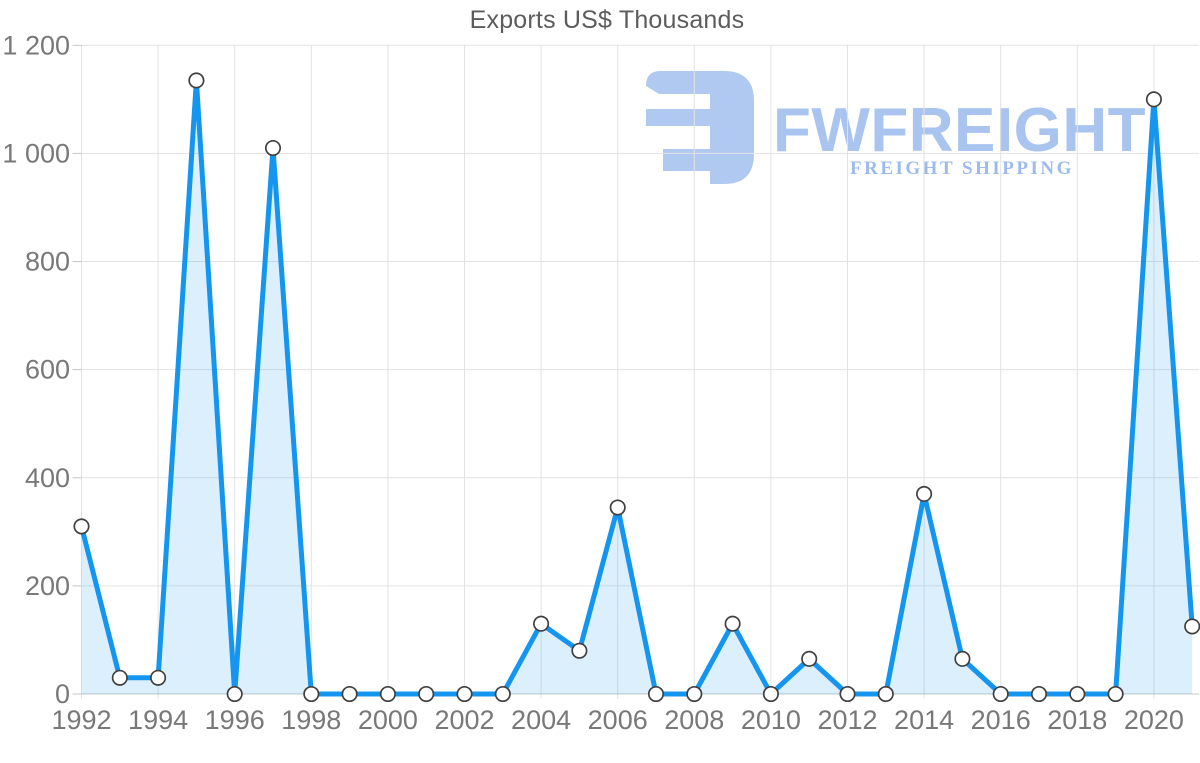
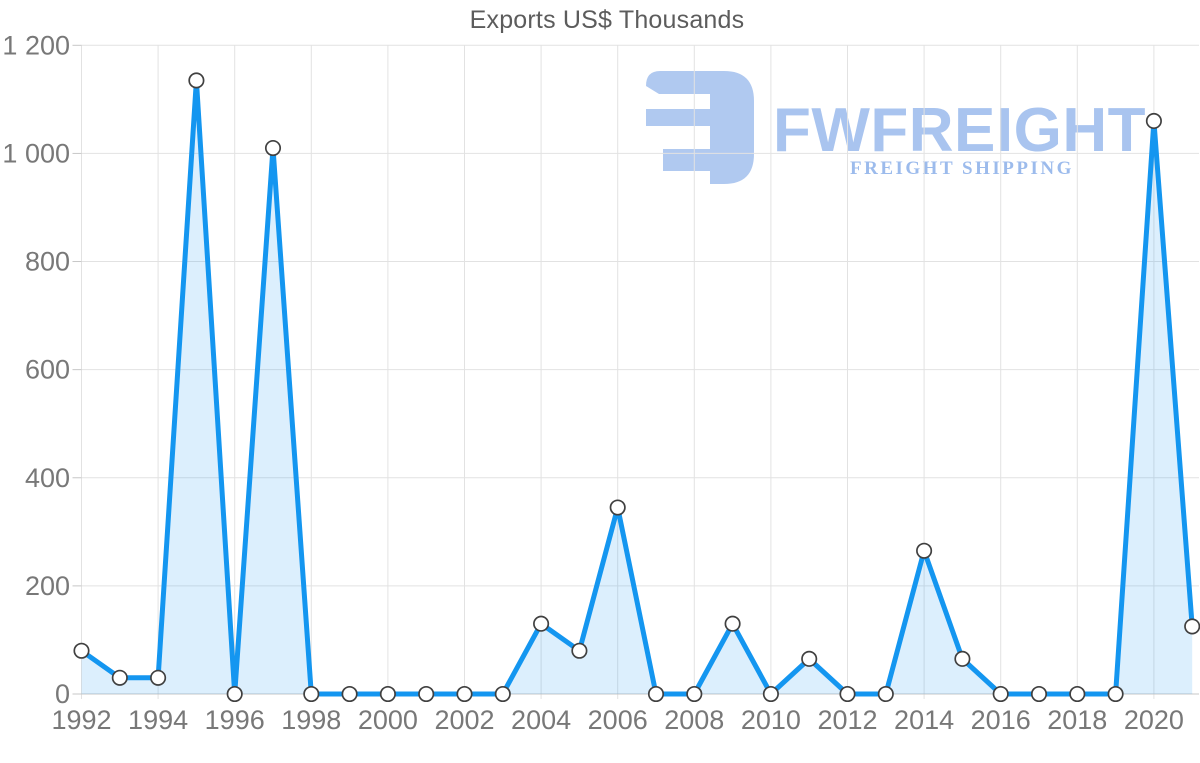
1992: 310 -> 80
2014: 370 -> 260
2020: 1100 -> 1060
